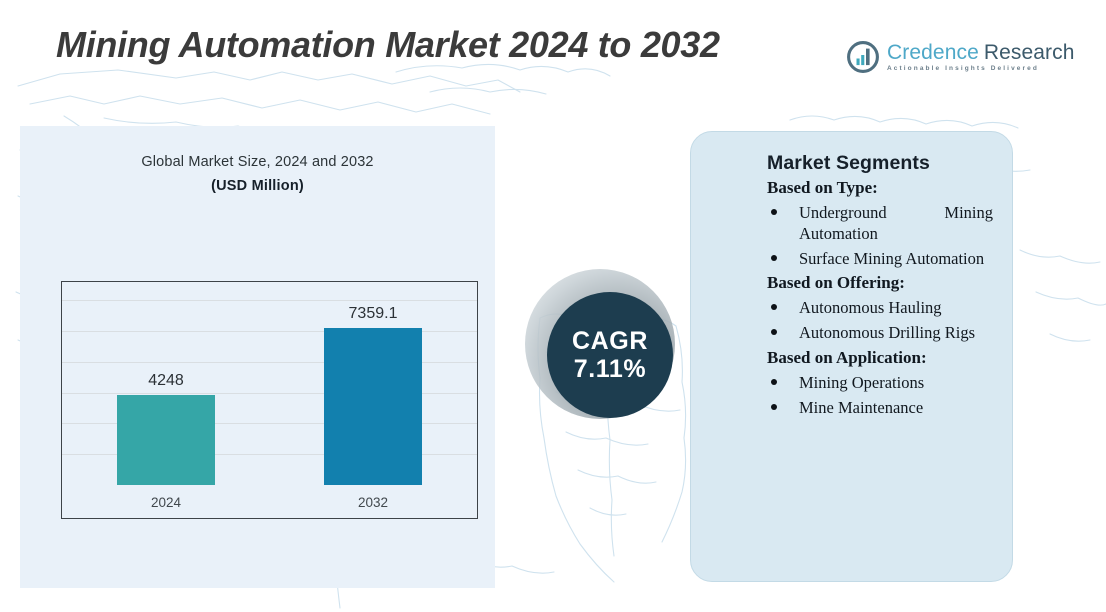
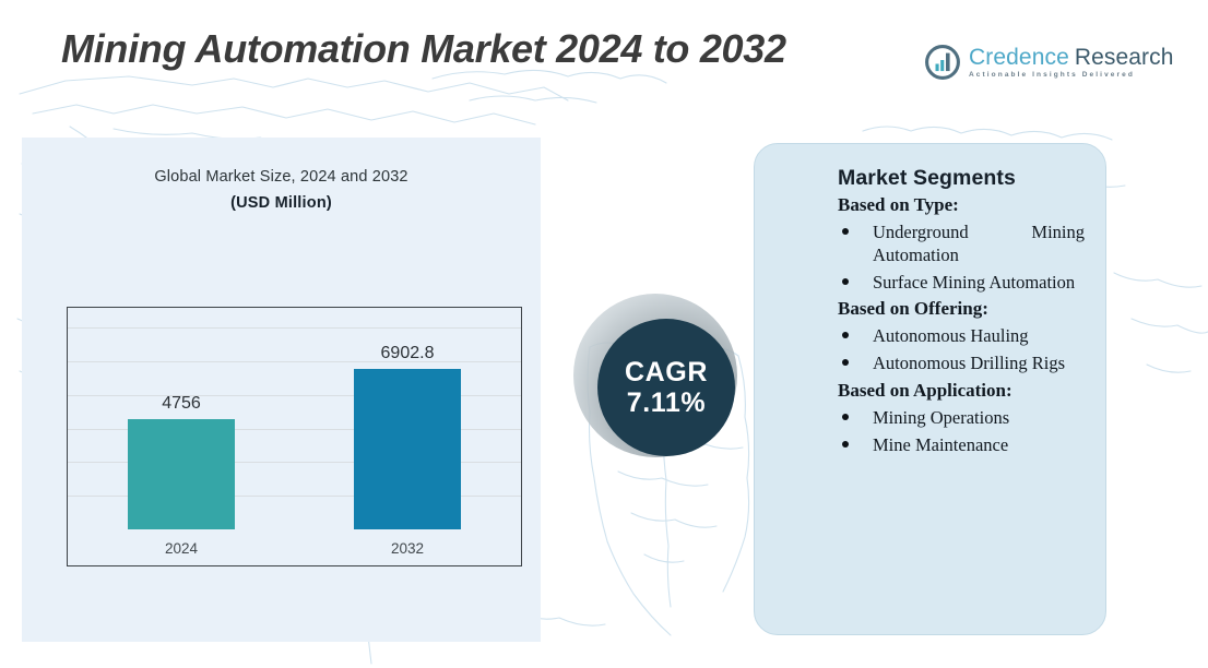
2024: 4248 -> 4756
2032: 7359.1 -> 6902.8
